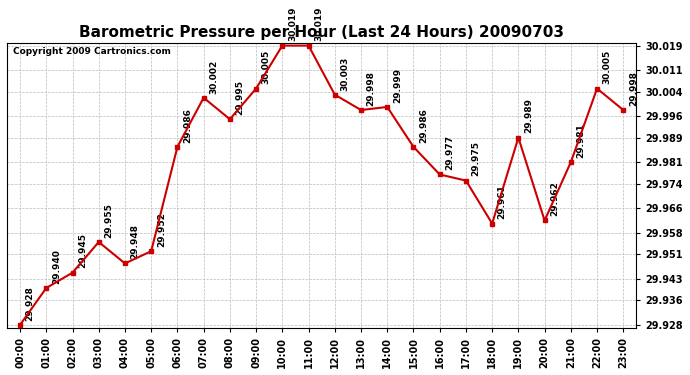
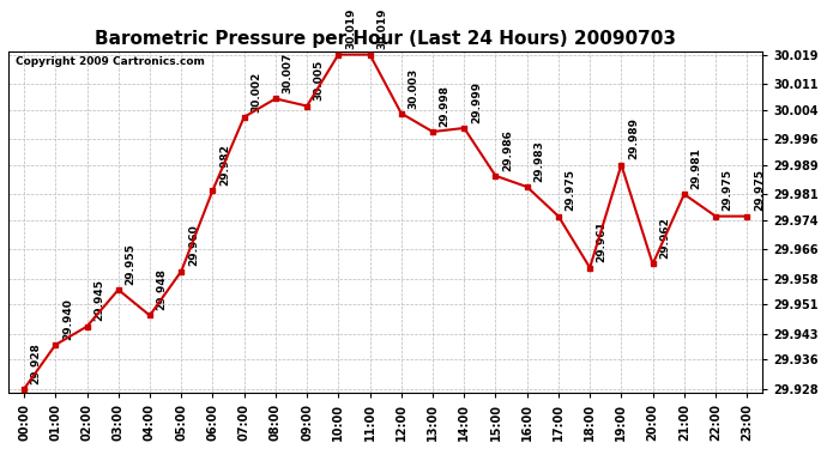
05:00: 29.952 -> 29.960
06:00: 29.986 -> 29.982
08:00: 29.995 -> 30.007
16:00: 29.977 -> 29.983
22:00: 30.005 -> 29.975
23:00: 29.998 -> 29.975
